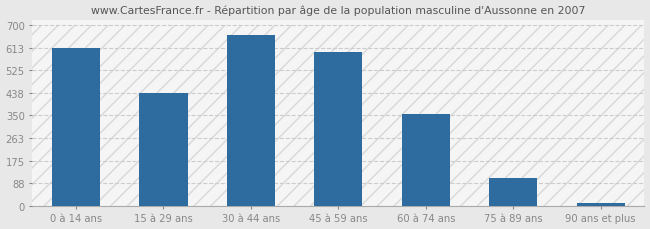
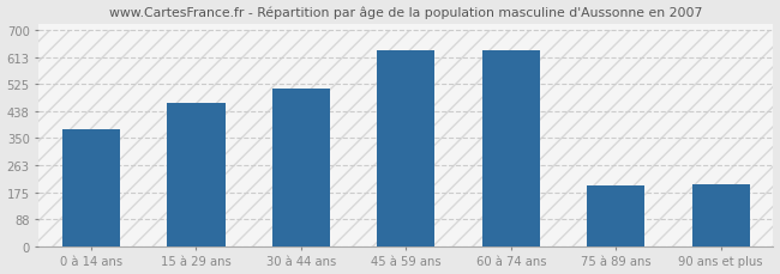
0 à 14 ans: 613 -> 380
15 à 29 ans: 438 -> 465
30 à 44 ans: 663 -> 510
45 à 59 ans: 596 -> 635
60 à 74 ans: 357 -> 635
75 à 89 ans: 106 -> 195
90 ans et plus: 10 -> 200
